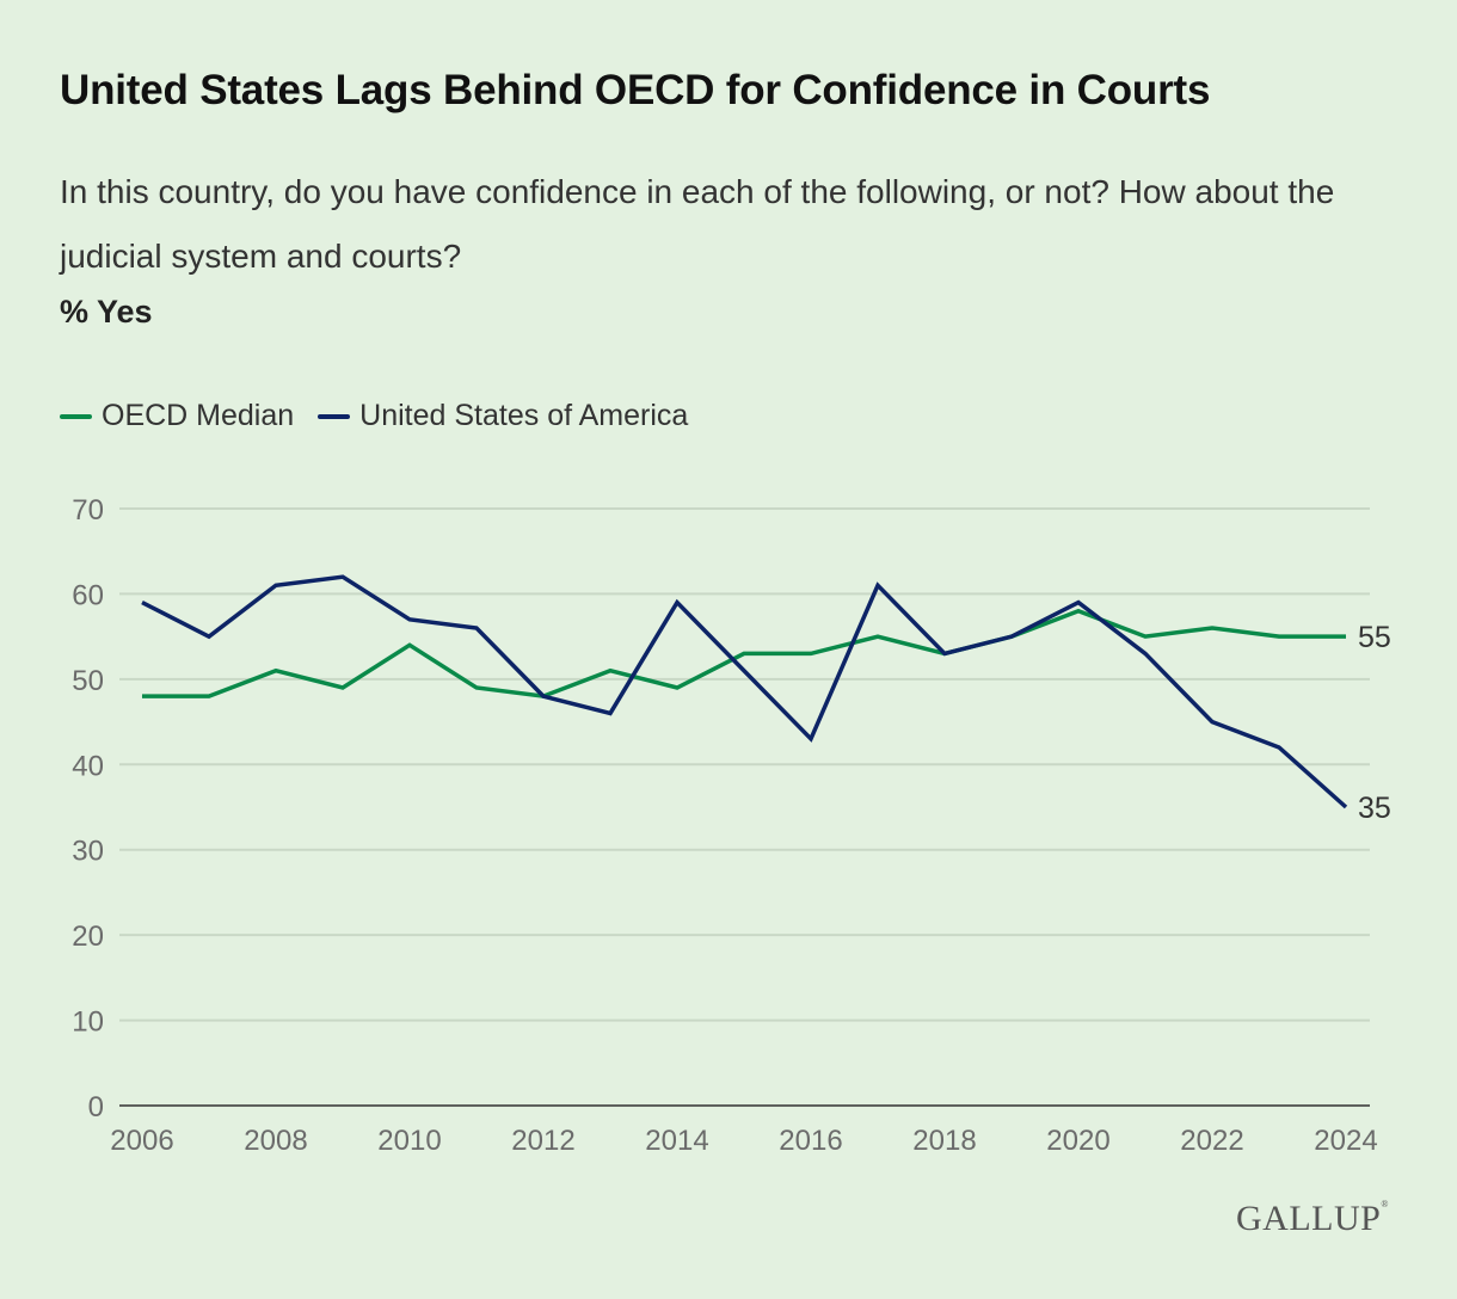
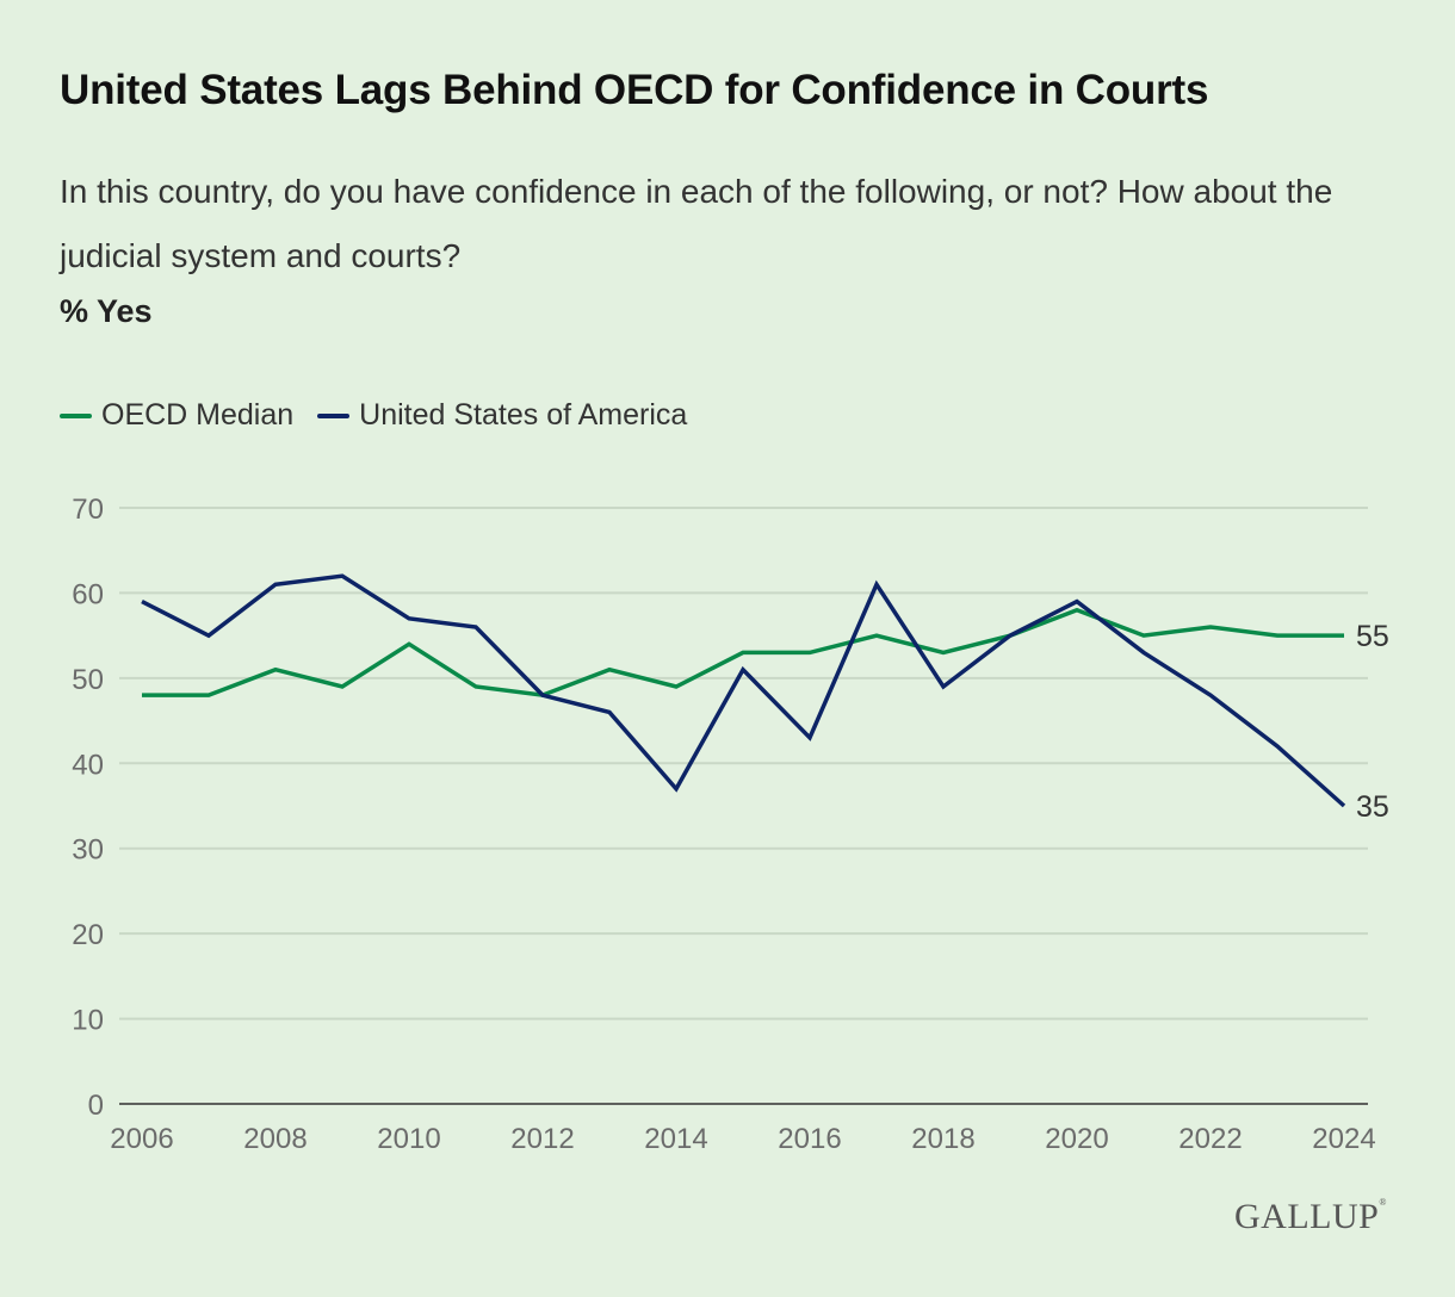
United States of America/2014: 59 -> 37
United States of America/2018: 53 -> 49
United States of America/2022: 45 -> 48
